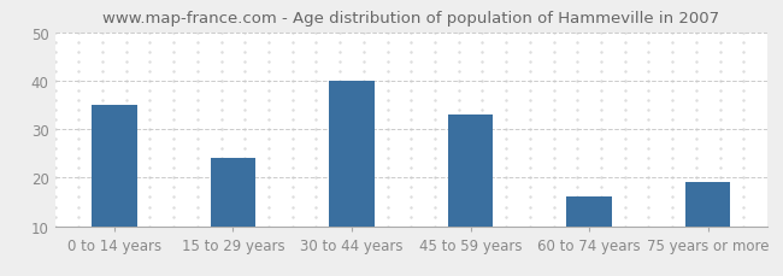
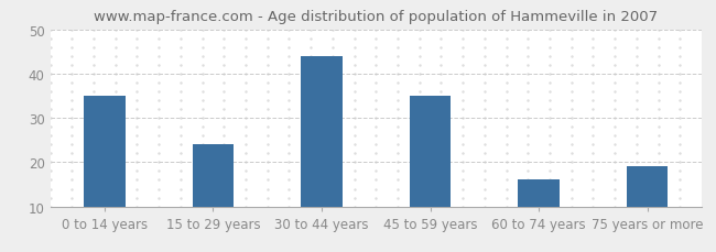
30 to 44 years: 40 -> 44
45 to 59 years: 33 -> 35
